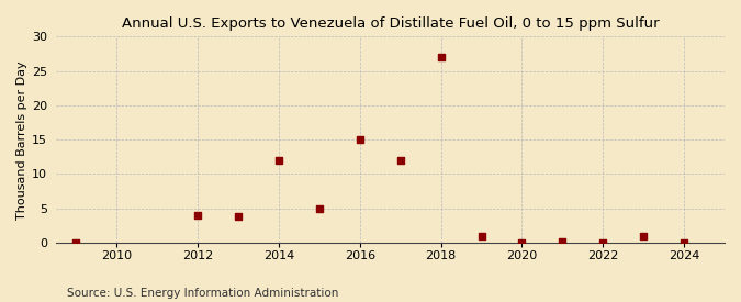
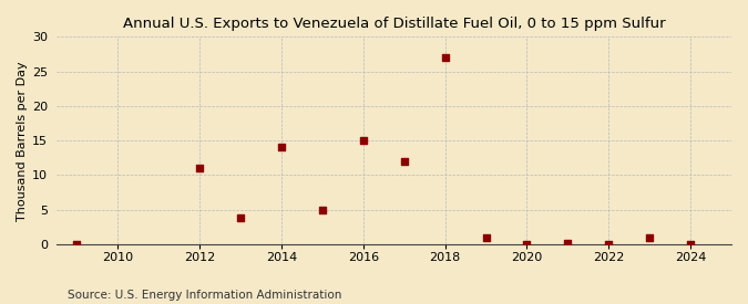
2012: 4.0 -> 11.0
2014: 12.0 -> 14.0
